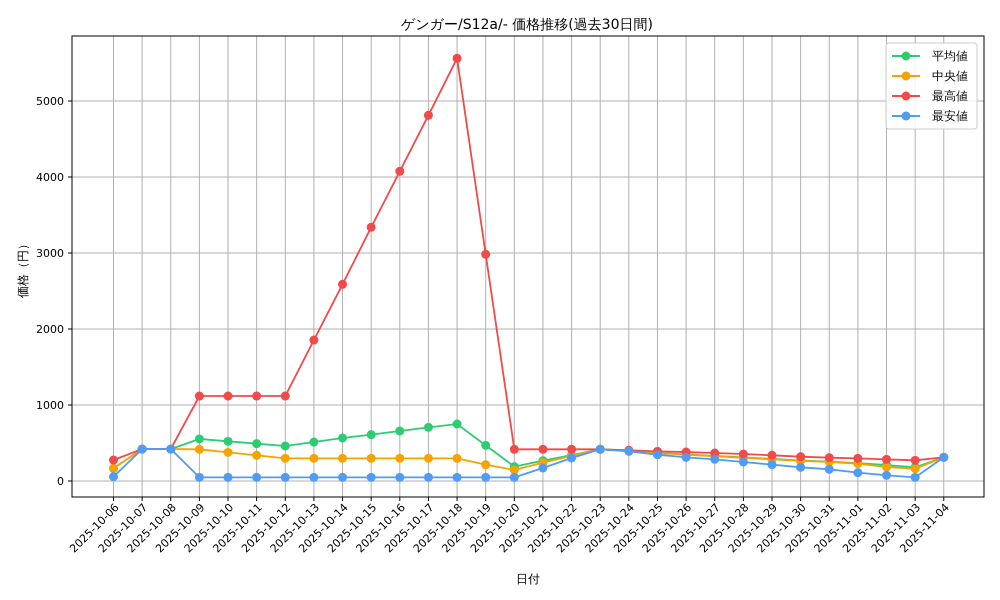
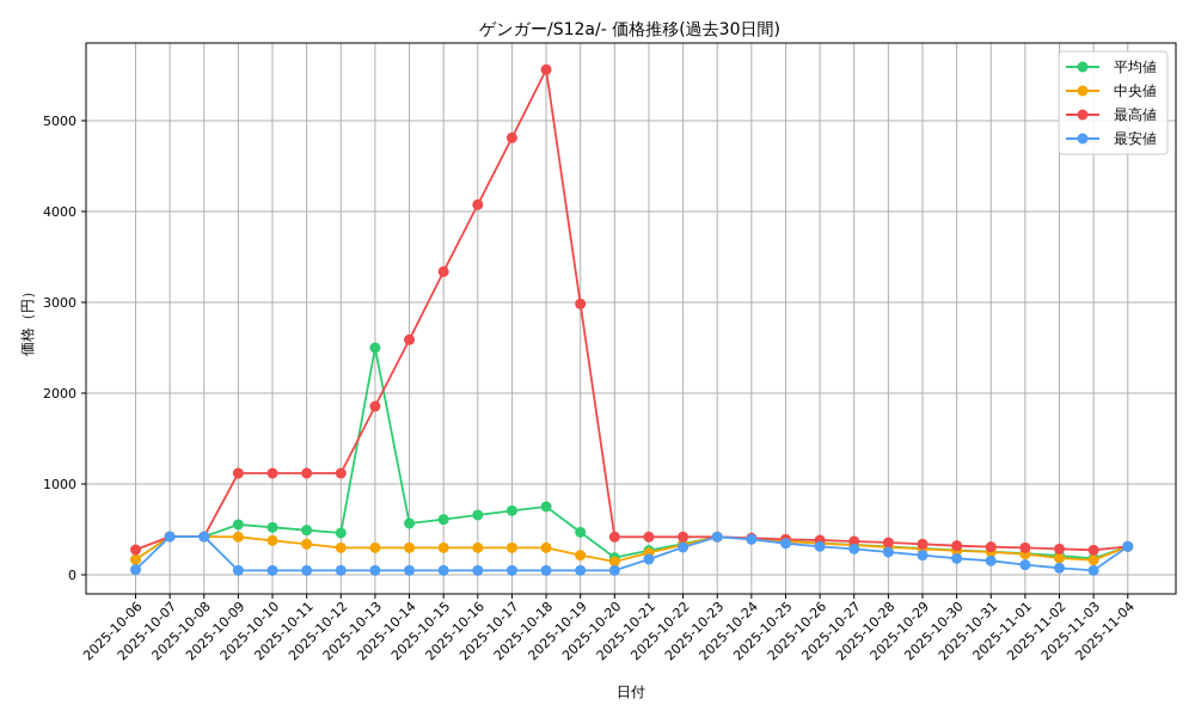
平均値/2025-10-13: 500 -> 2500
